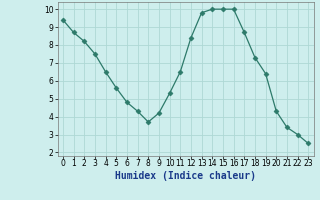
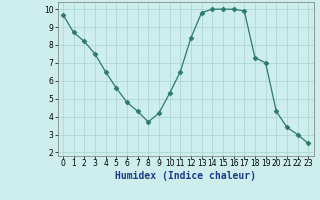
0: 9.4 -> 9.7
17: 8.7 -> 9.9
19: 6.4 -> 7.0
